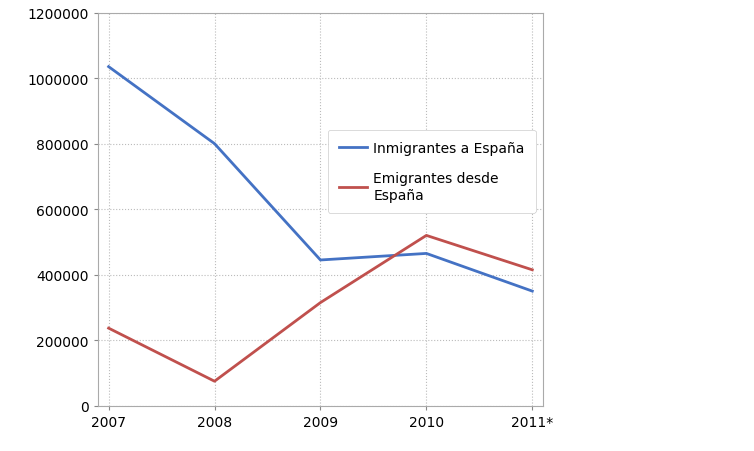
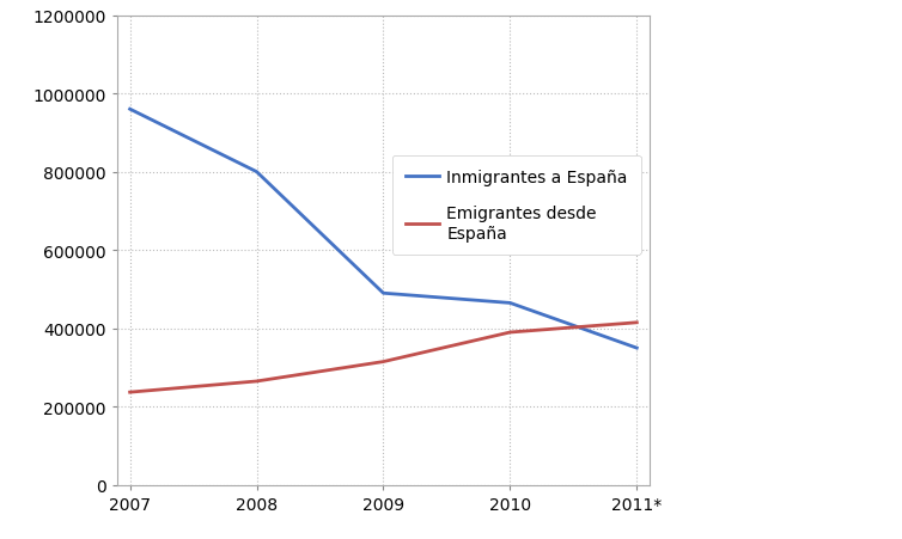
Inmigrantes a España/2007: 1035000 -> 960000
Emigrantes desde España/2008: 75000 -> 265000
Inmigrantes a España/2009: 445000 -> 490000
Emigrantes desde España/2010: 520000 -> 390000
